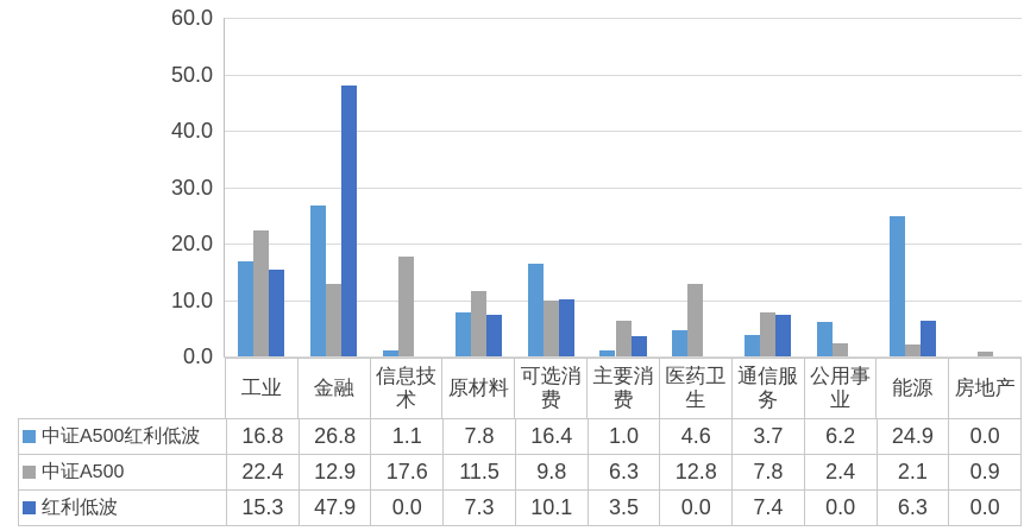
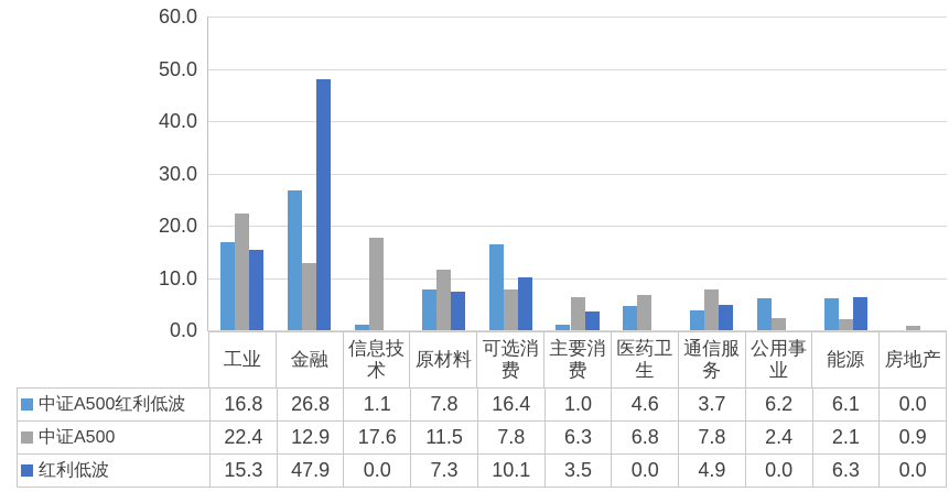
中证A500/可选消费: 9.8 -> 7.8
中证A500/医药卫生: 12.8 -> 6.8
红利低波/通信服务: 7.4 -> 4.9
中证A500红利低波/能源: 24.9 -> 6.1
